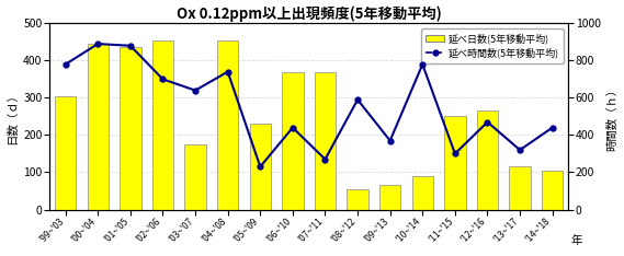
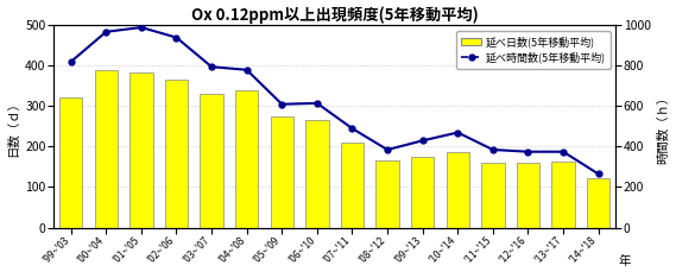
延べ日数(5年移動平均)/'99~'03: 305 -> 322
延べ時間数(5年移動平均)/'99~'03: 780 -> 820
延べ日数(5年移動平均)/'00~'04: 445 -> 390
延べ時間数(5年移動平均)/'00~'04: 890 -> 970
延べ日数(5年移動平均)/'01~'05: 435 -> 383
延べ時間数(5年移動平均)/'01~'05: 880 -> 990
延べ日数(5年移動平均)/'02~'06: 455 -> 365
延べ時間数(5年移動平均)/'02~'06: 700 -> 940
延べ日数(5年移動平均)/'03~'07: 175 -> 330
延べ時間数(5年移動平均)/'03~'07: 640 -> 800
延べ日数(5年移動平均)/'04~'08: 455 -> 338
延べ時間数(5年移動平均)/'04~'08: 740 -> 780
延べ日数(5年移動平均)/'05~'09: 230 -> 275
延べ時間数(5年移動平均)/'05~'09: 230 -> 610
延べ日数(5年移動平均)/'06~'10: 370 -> 267
延べ時間数(5年移動平均)/'06~'10: 440 -> 620
延べ日数(5年移動平均)/'07~'11: 370 -> 211
延べ時間数(5年移動平均)/'07~'11: 270 -> 490
延べ日数(5年移動平均)/'08~'12: 55 -> 167
延べ時間数(5年移動平均)/'08~'12: 590 -> 380
延べ日数(5年移動平均)/'09~'13: 65 -> 175
延べ時間数(5年移動平均)/'09~'13: 370 -> 430
延べ日数(5年移動平均)/'10~'14: 90 -> 187
延べ時間数(5年移動平均)/'10~'14: 780 -> 470
延べ日数(5年移動平均)/'11~'15: 250 -> 161
延べ時間数(5年移動平均)/'11~'15: 300 -> 380
延べ日数(5年移動平均)/'12~'16: 265 -> 160
延べ時間数(5年移動平均)/'12~'16: 470 -> 380
延べ日数(5年移動平均)/'13~'17: 115 -> 162
延べ時間数(5年移動平均)/'13~'17: 320 -> 380
延べ日数(5年移動平均)/'14~'18: 105 -> 122
延べ時間数(5年移動平均)/'14~'18: 440 -> 260
